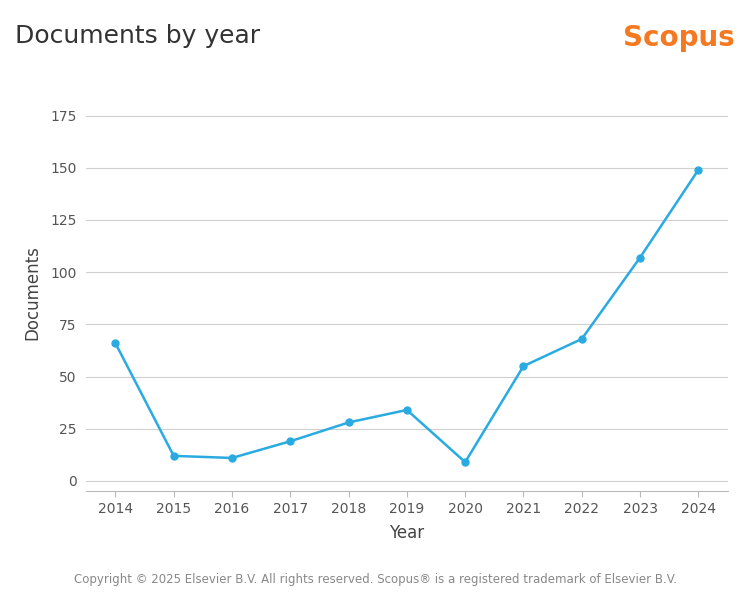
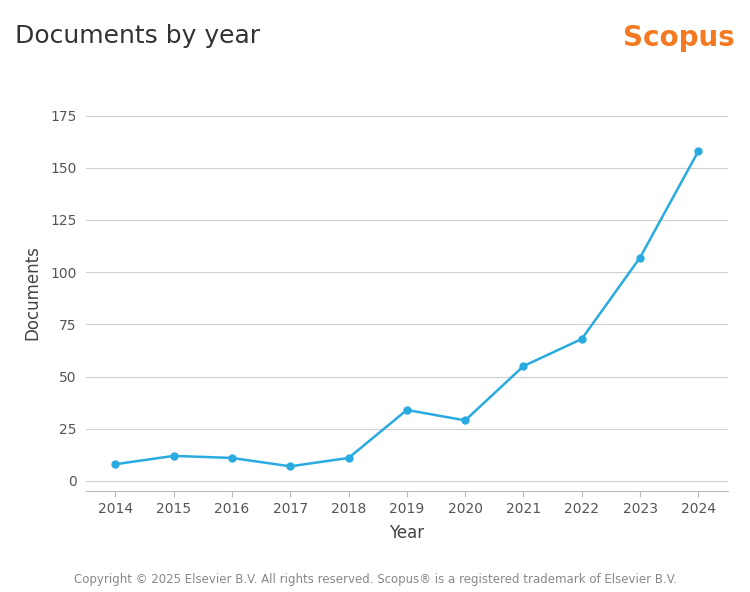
2014: 66 -> 8
2017: 19 -> 7
2018: 28 -> 11
2020: 9 -> 29
2024: 149 -> 158
